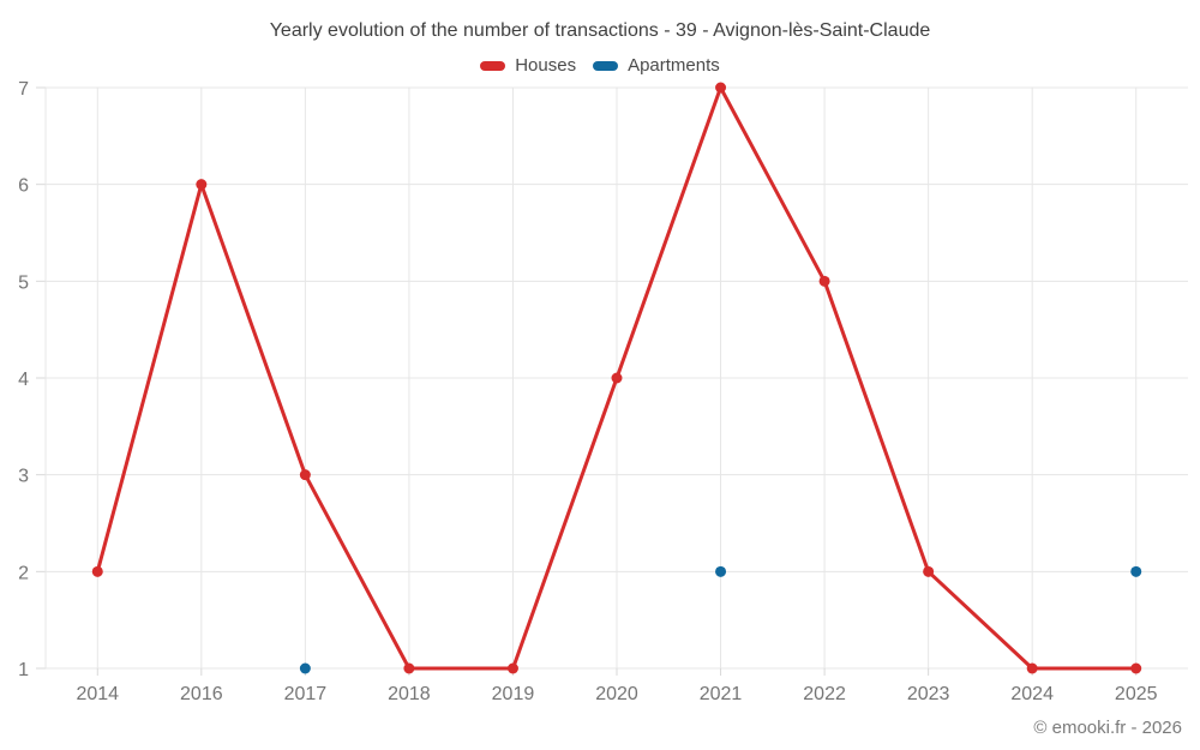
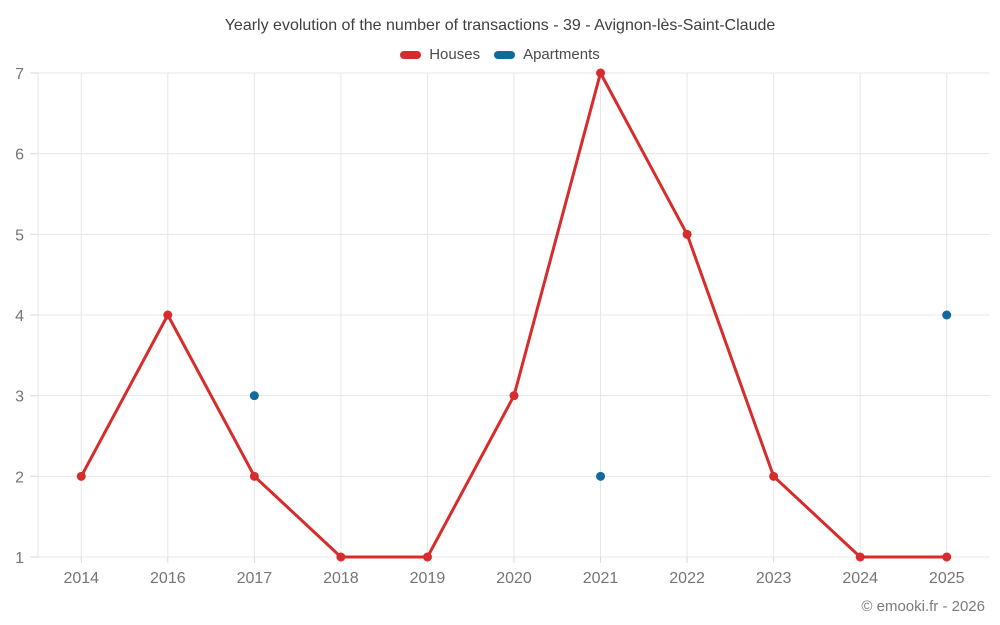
Houses/2016: 6 -> 4
Houses/2017: 3 -> 2
Apartments/2017: 1 -> 3
Houses/2020: 4 -> 3
Apartments/2025: 2 -> 4
